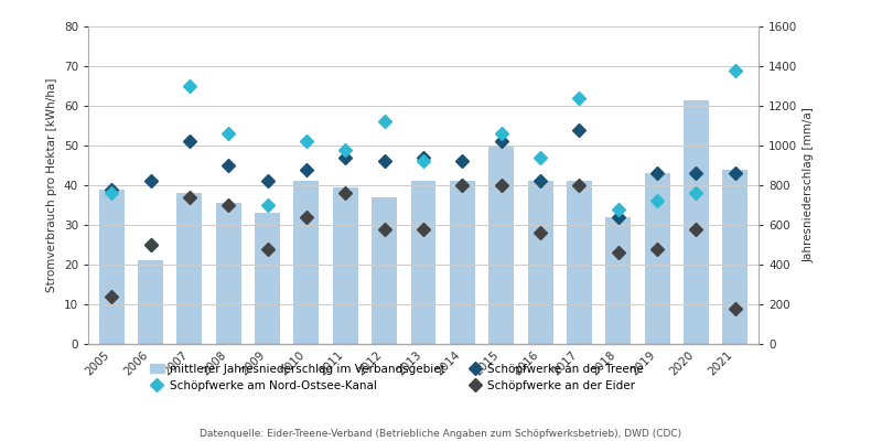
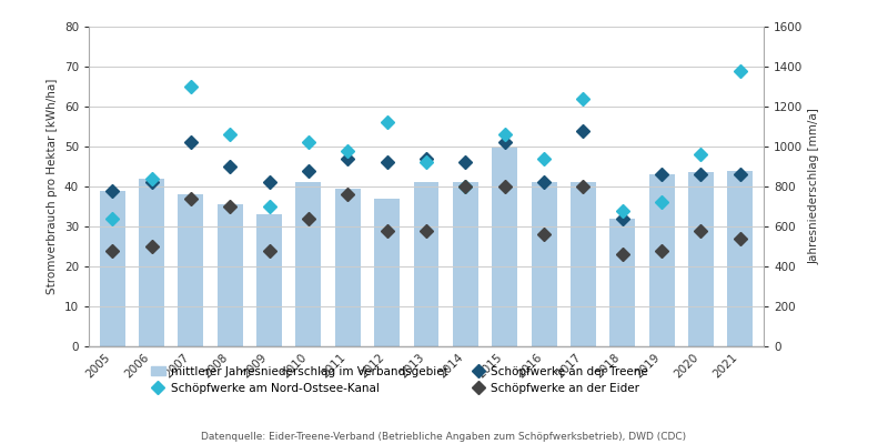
Schöpfwerke am Nord-Ostsee-Kanal/2005: 38 -> 32
Schöpfwerke an der Eider/2005: 12 -> 24
mittlerer Jahresniederschlag im Verbandsgebiet/2006: 420 -> 840
Schöpfwerke am Nord-Ostsee-Kanal/2006: 25 -> 42
mittlerer Jahresniederschlag im Verbandsgebiet/2020: 1230 -> 870
Schöpfwerke am Nord-Ostsee-Kanal/2020: 38 -> 48
Schöpfwerke an der Eider/2021: 9 -> 27
